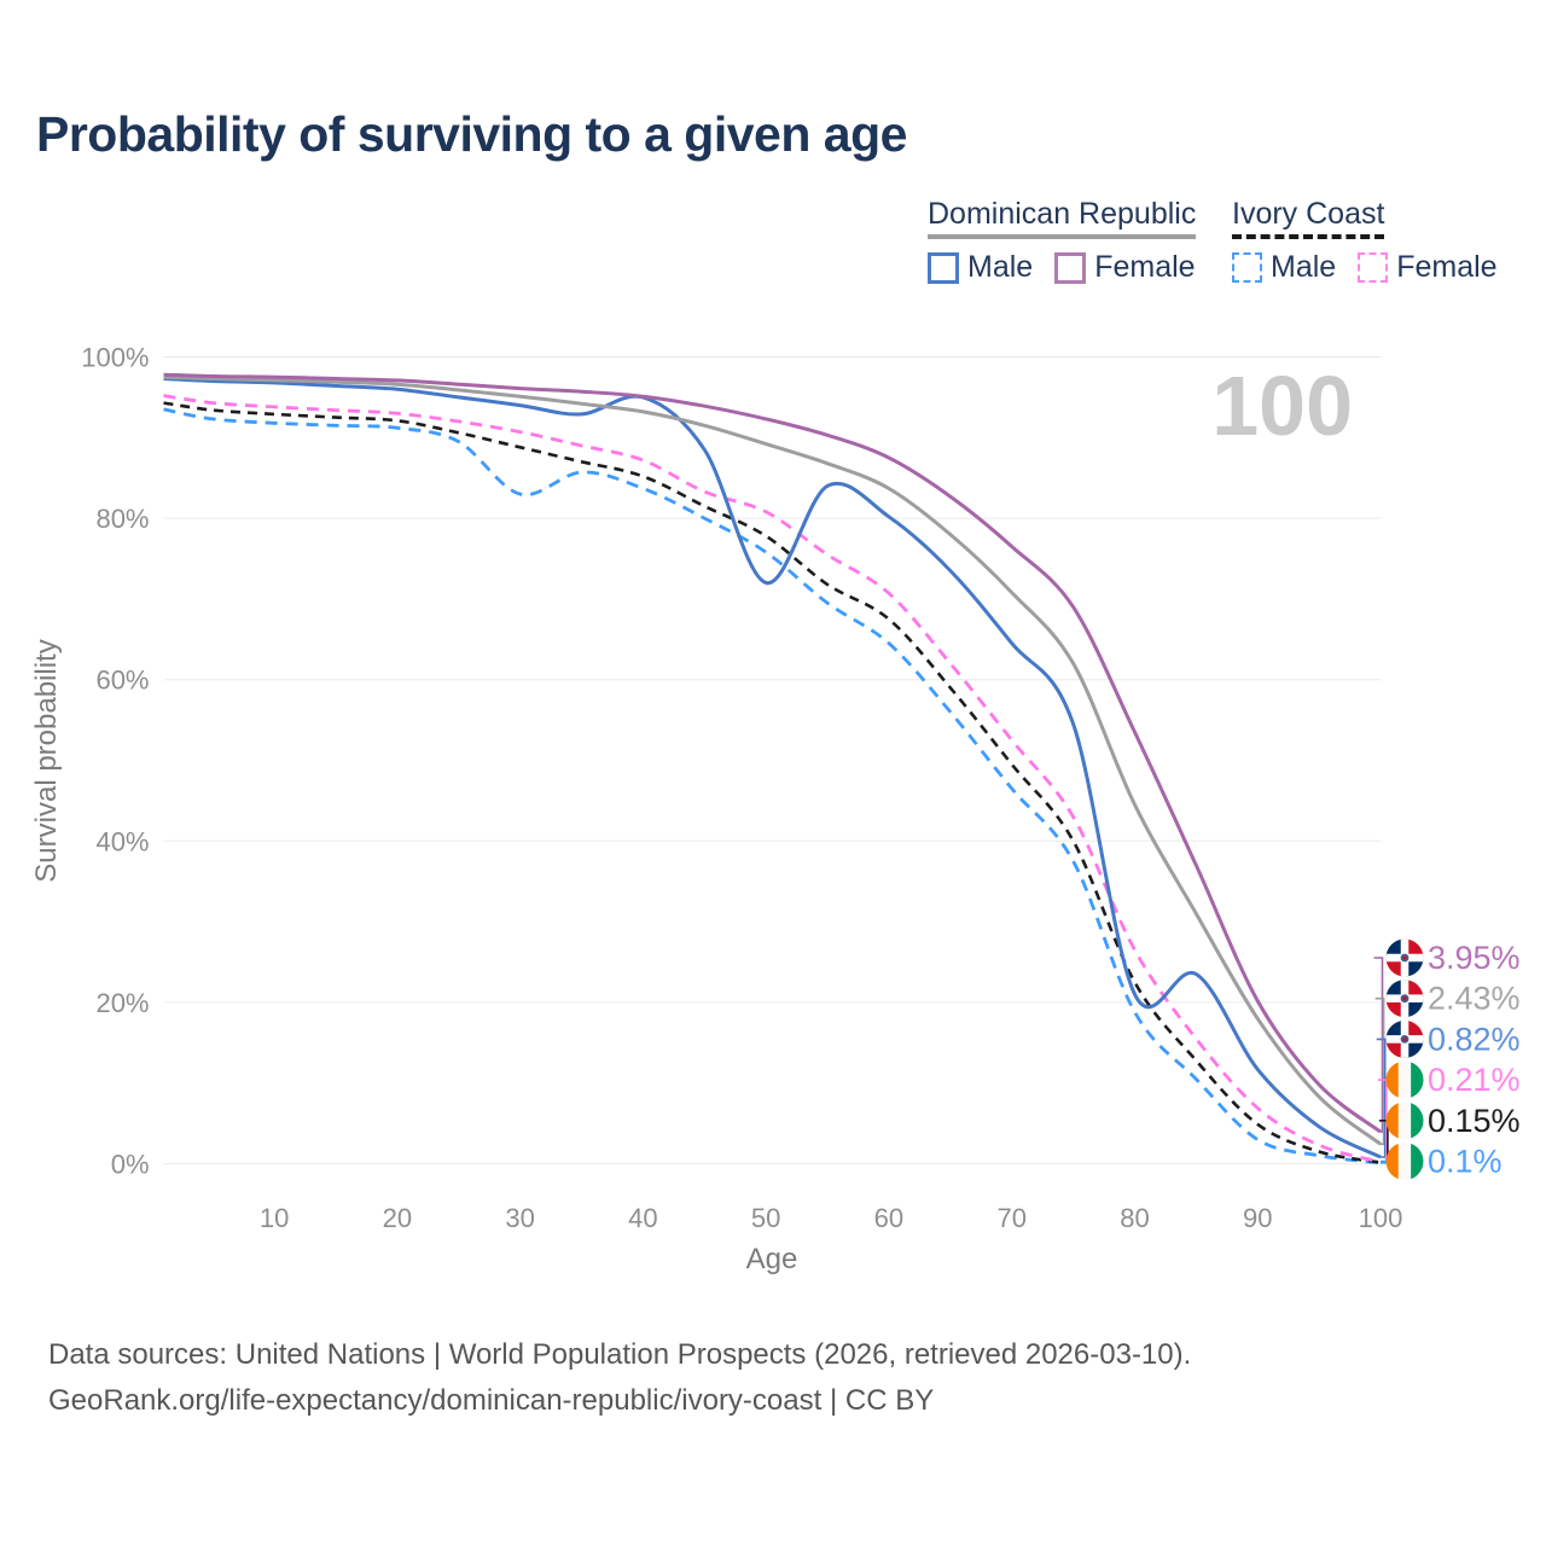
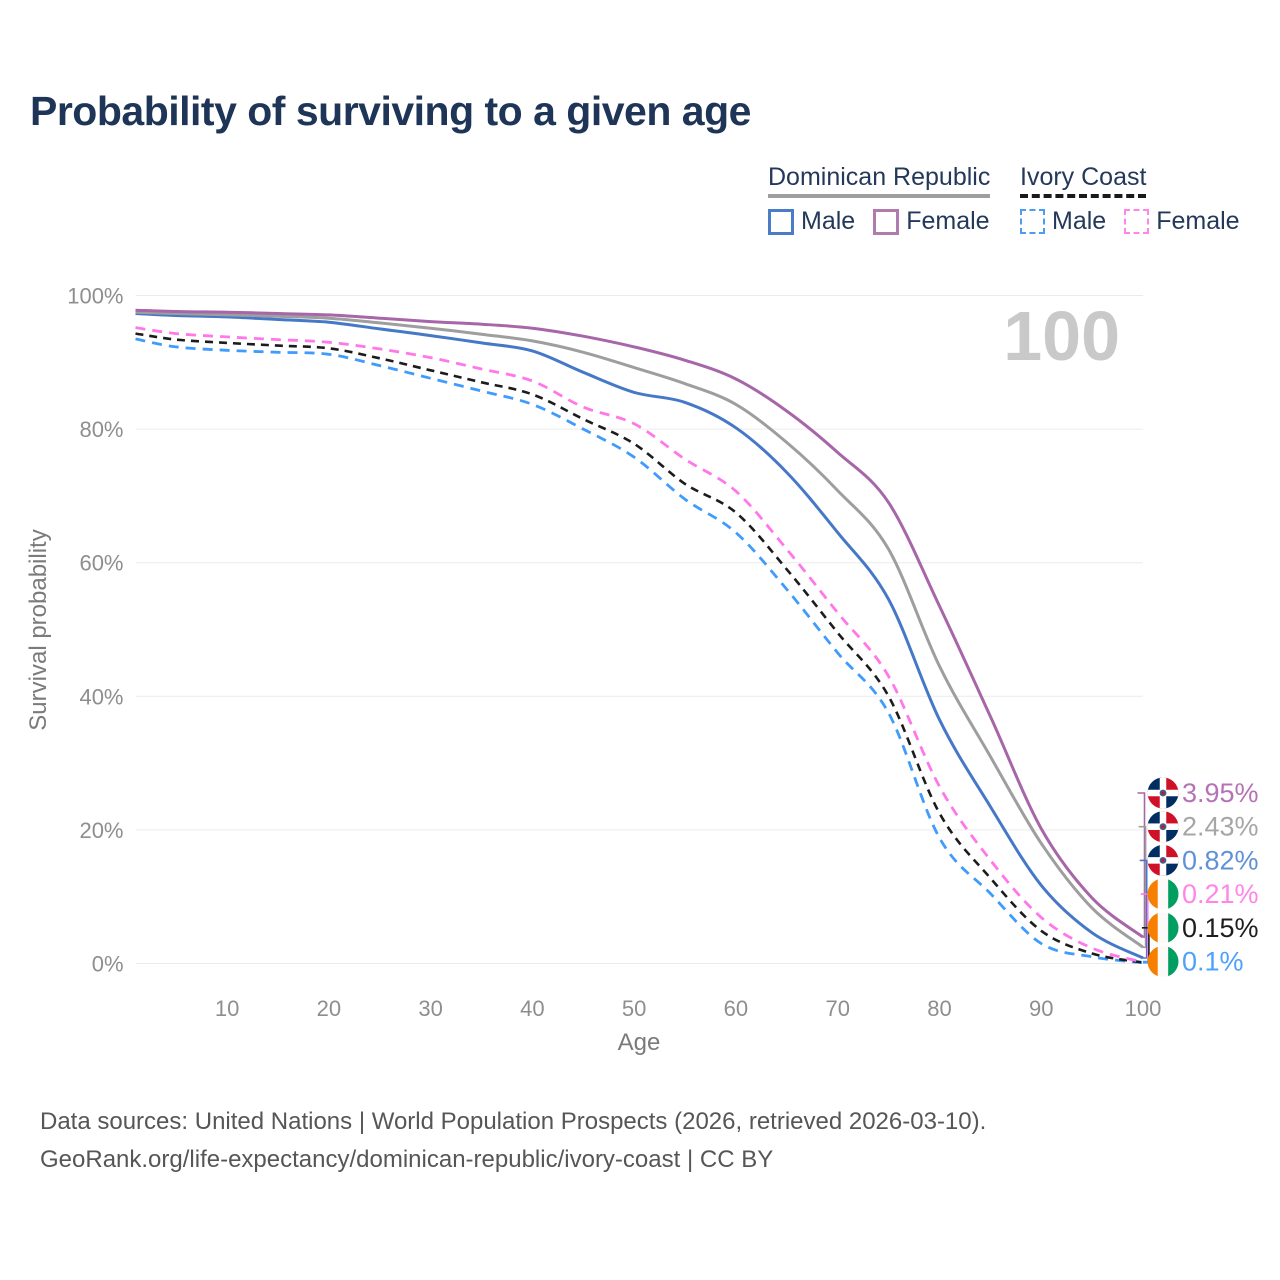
Ivory Coast Male/30: 83% -> 88%
Dominican Republic Male/40: 95% -> 92%
Dominican Republic Male/50: 72% -> 86%
Dominican Republic Male/80: 21% -> 36%
